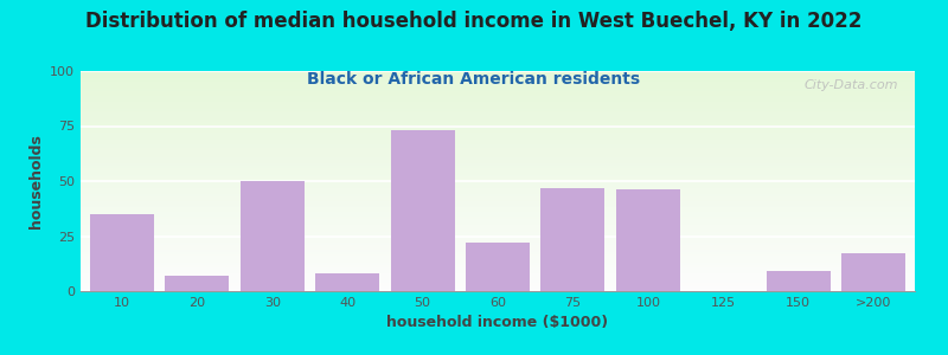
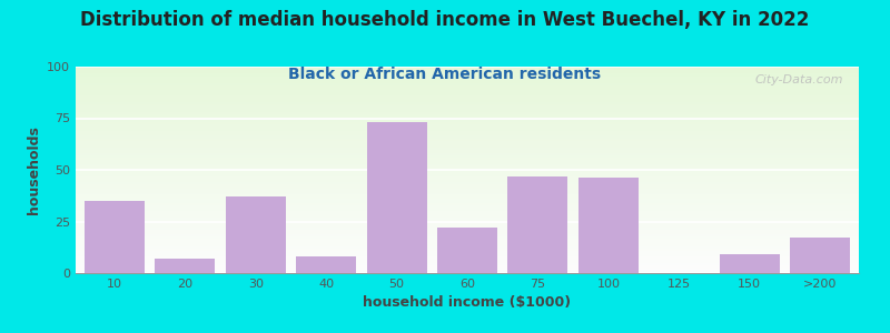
30: 50 -> 37
